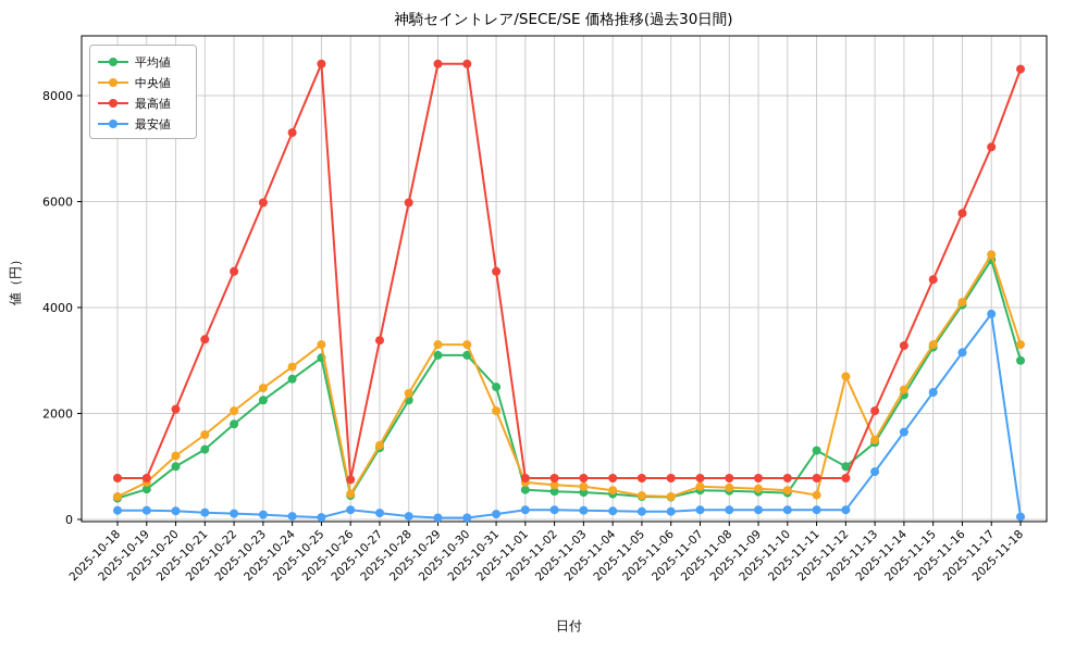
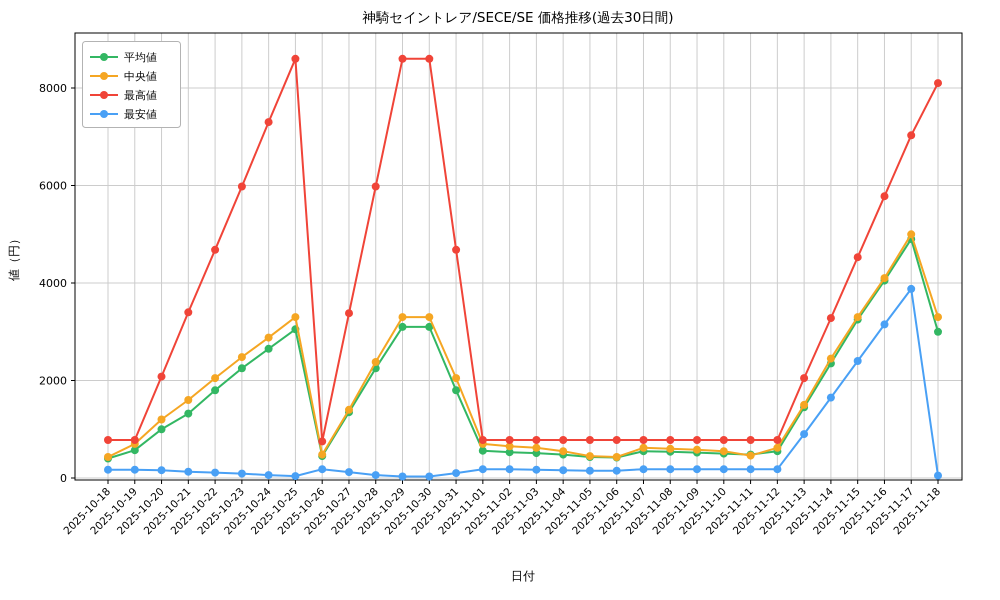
平均値/2025-10-31: 2500 -> 1800
平均値/2025-11-11: 1300 -> 500
平均値/2025-11-12: 1000 -> 600
中央値/2025-11-12: 2700 -> 600
最高値/2025-11-18: 8500 -> 8100
